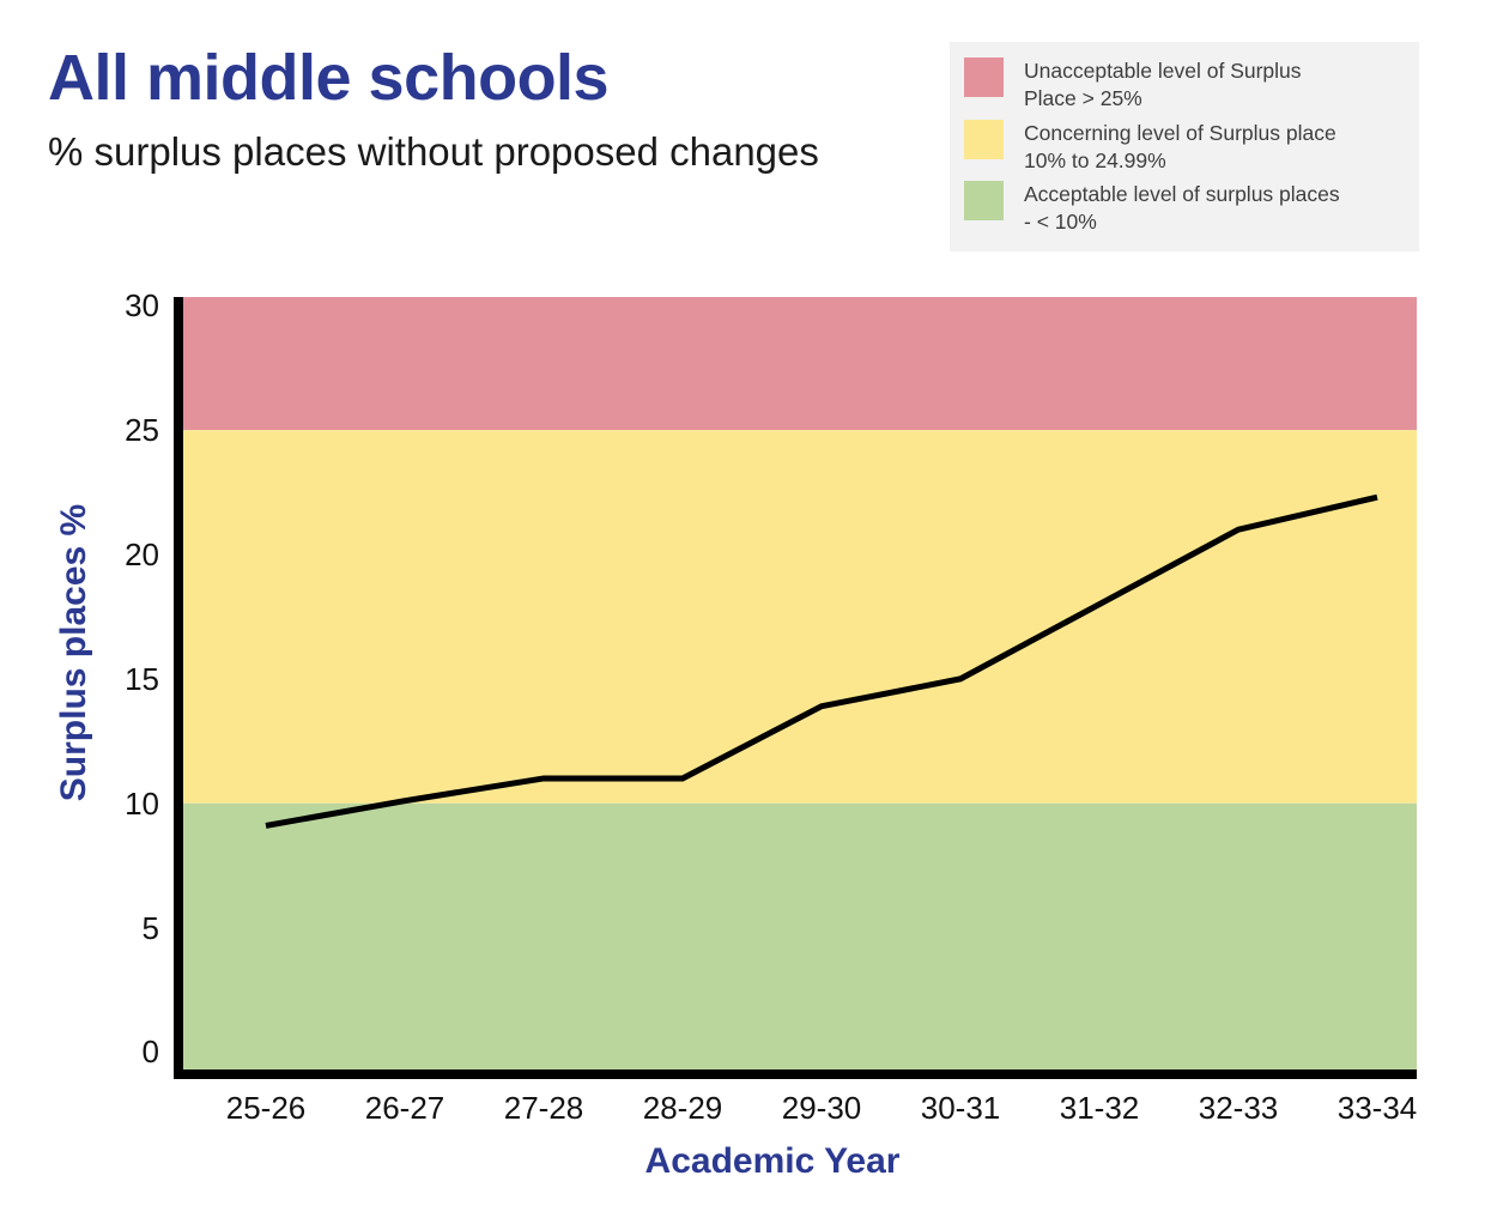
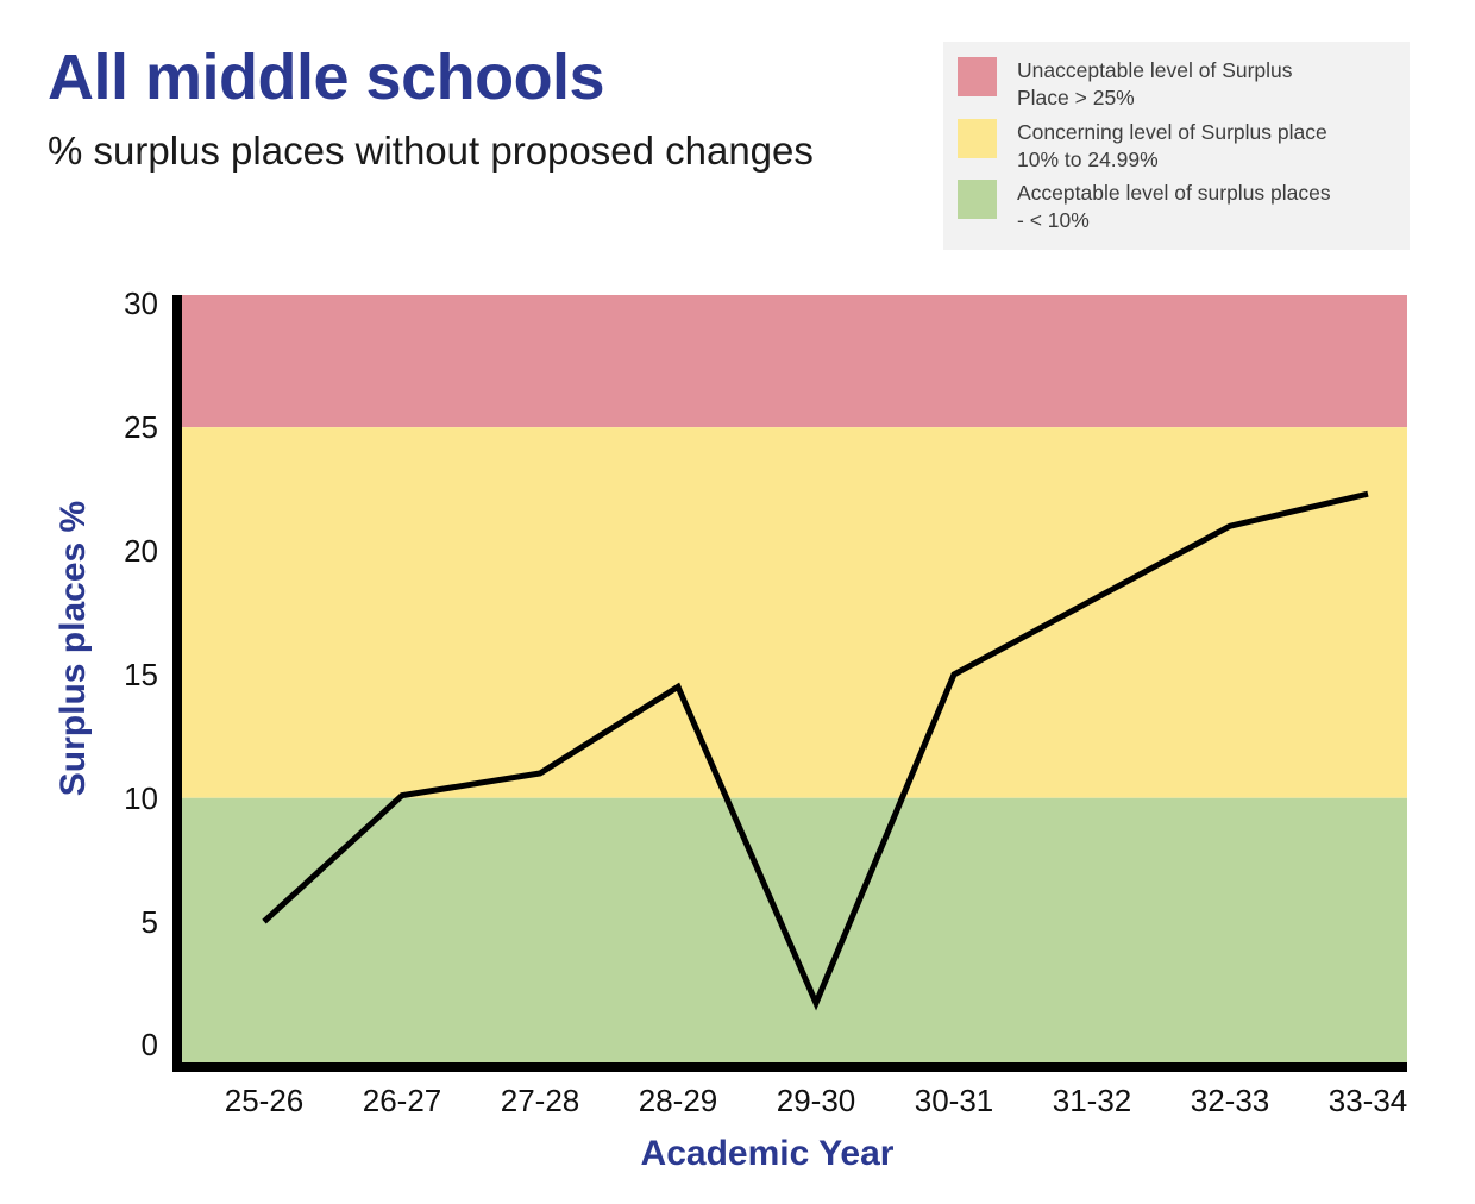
25-26: 9.1 -> 5.0
28-29: 11.0 -> 14.5
29-30: 13.9 -> 1.7
